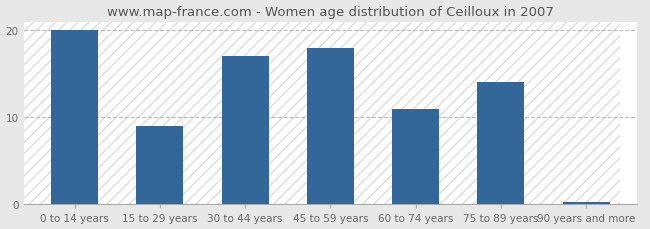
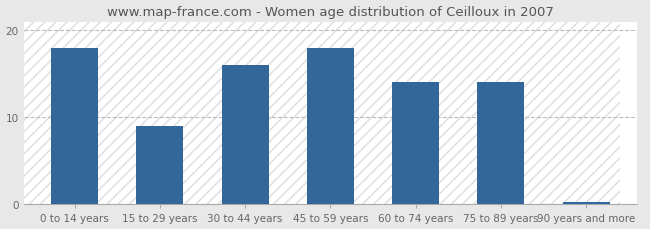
0 to 14 years: 20.0 -> 18.0
30 to 44 years: 17.0 -> 16.0
60 to 74 years: 11.0 -> 14.0
